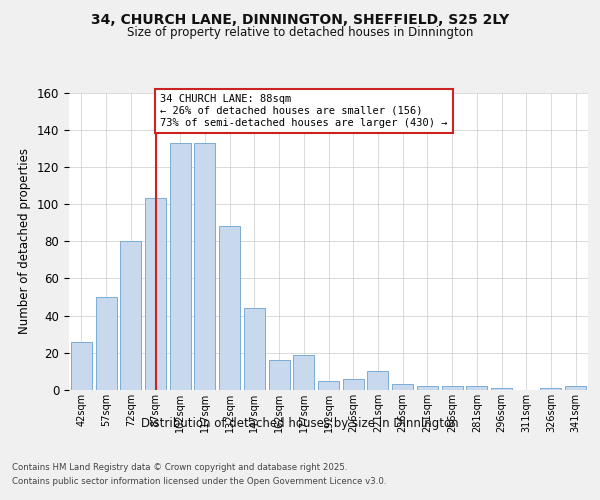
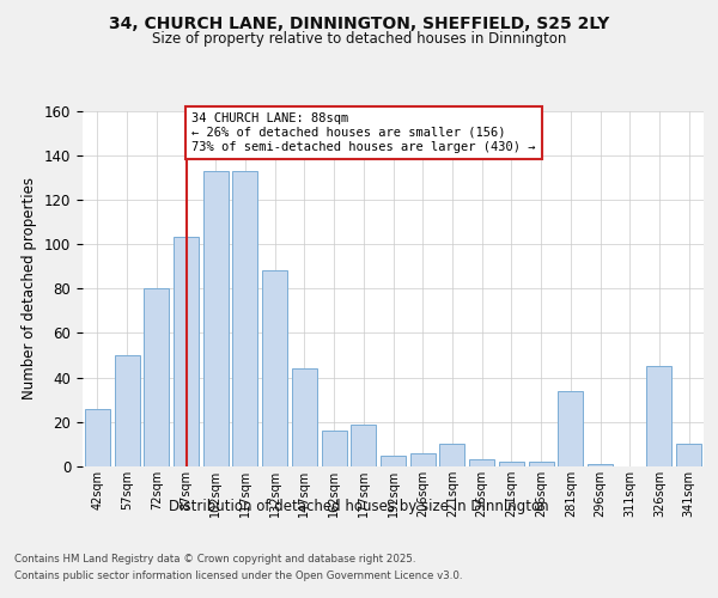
281sqm: 2 -> 34
326sqm: 1 -> 45
341sqm: 2 -> 10
